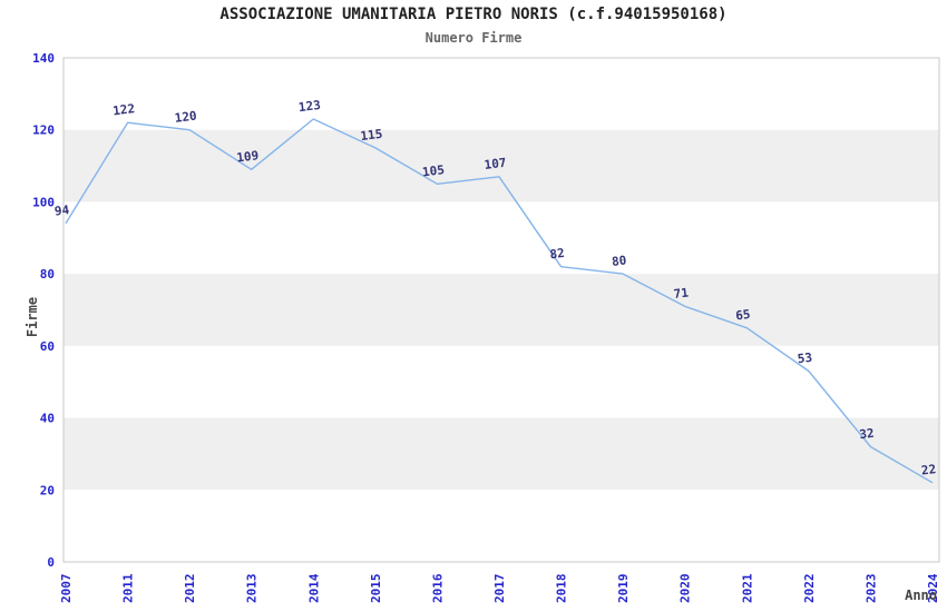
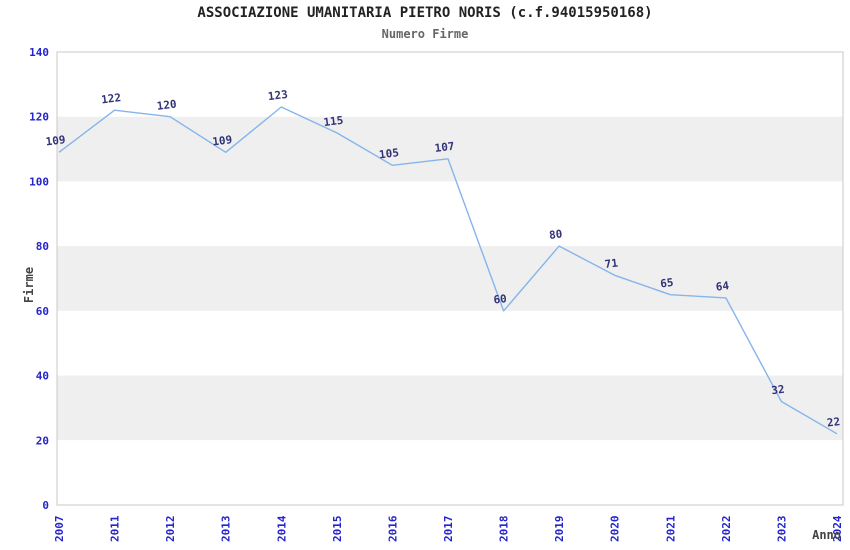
2007: 94 -> 109
2018: 82 -> 60
2022: 53 -> 64
